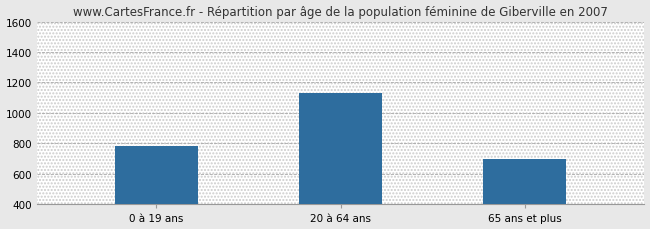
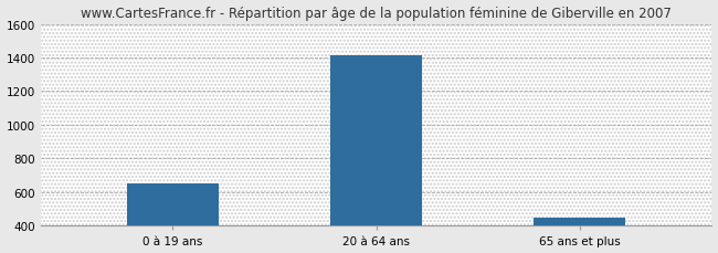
0 à 19 ans: 780 -> 650
20 à 64 ans: 1130 -> 1410
65 ans et plus: 700 -> 450
